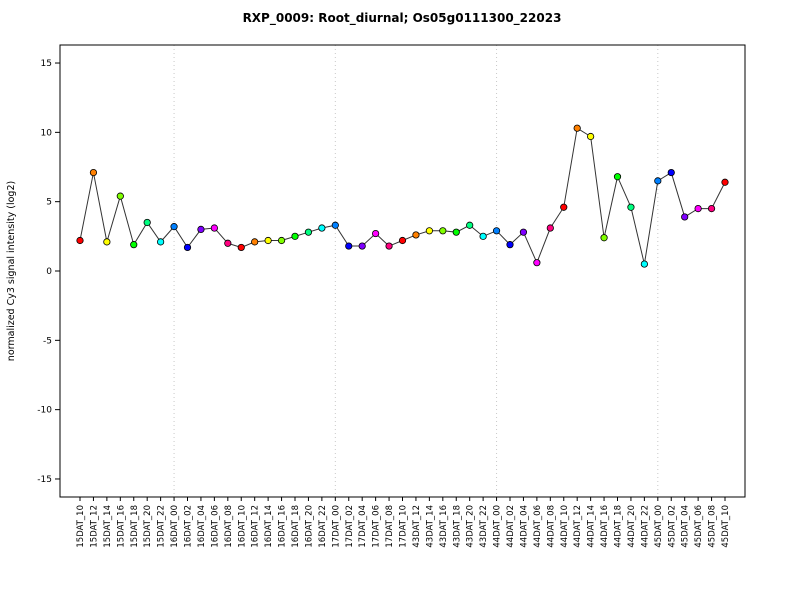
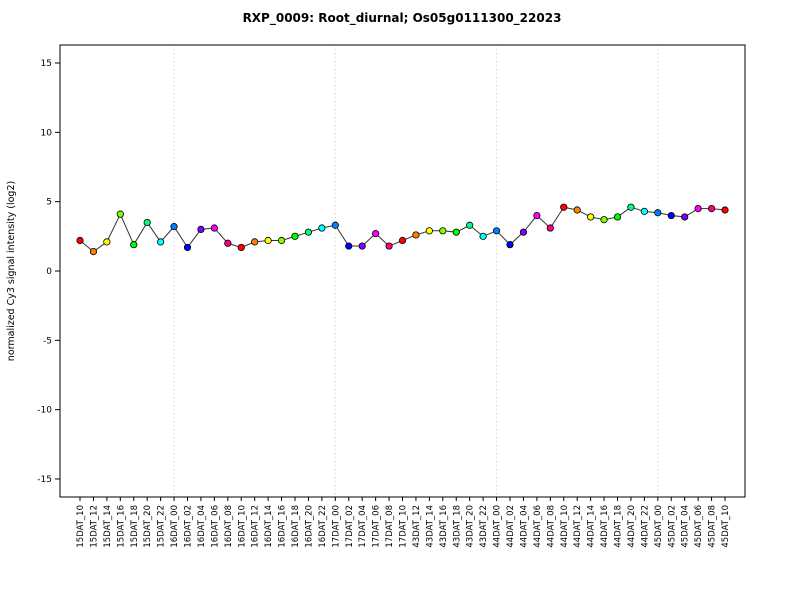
15DAT_12: 7.1 -> 1.4
15DAT_16: 5.4 -> 4.1
44DAT_06: 0.6 -> 4.0
44DAT_12: 10.3 -> 4.4
44DAT_14: 9.7 -> 3.9
44DAT_16: 2.4 -> 3.7
44DAT_18: 6.8 -> 3.9
44DAT_22: 0.5 -> 4.3
45DAT_00: 6.5 -> 4.2
45DAT_02: 7.1 -> 4.0
45DAT_10: 6.4 -> 4.4
